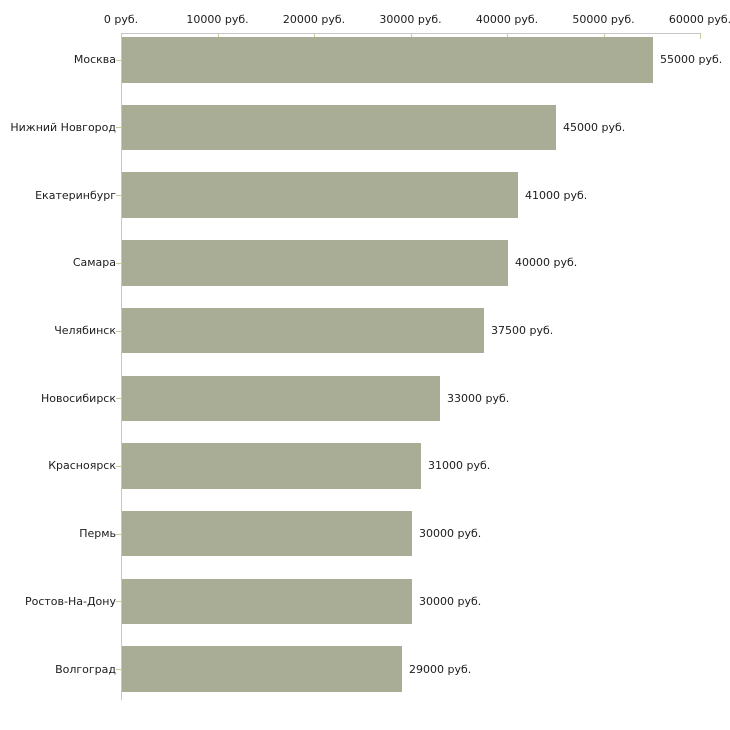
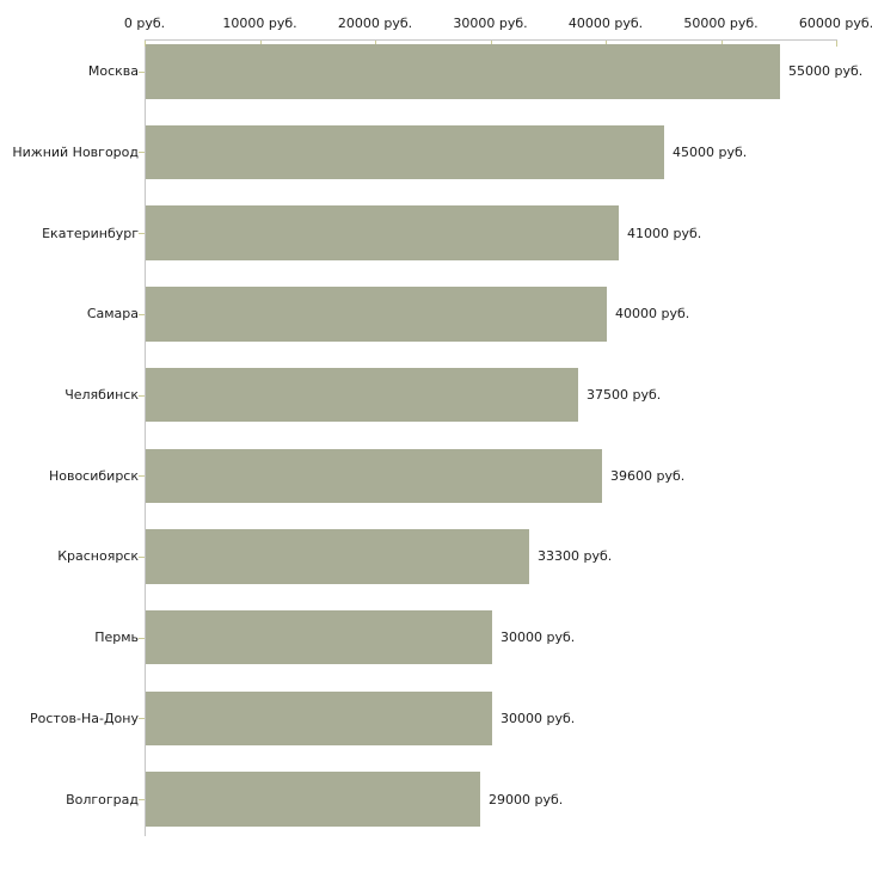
Новосибирск: 33000 -> 39600
Красноярск: 31000 -> 33300
